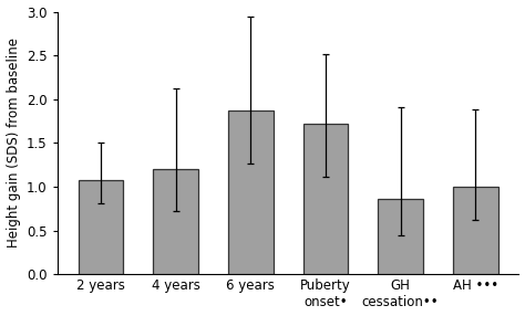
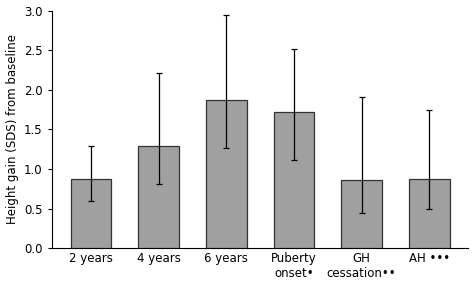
2 years: 1.08 -> 0.87
4 years: 1.20 -> 1.29
AH •••: 1.00 -> 0.87
